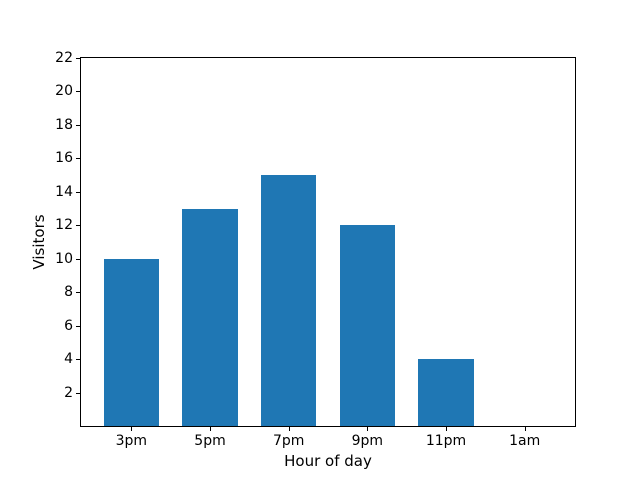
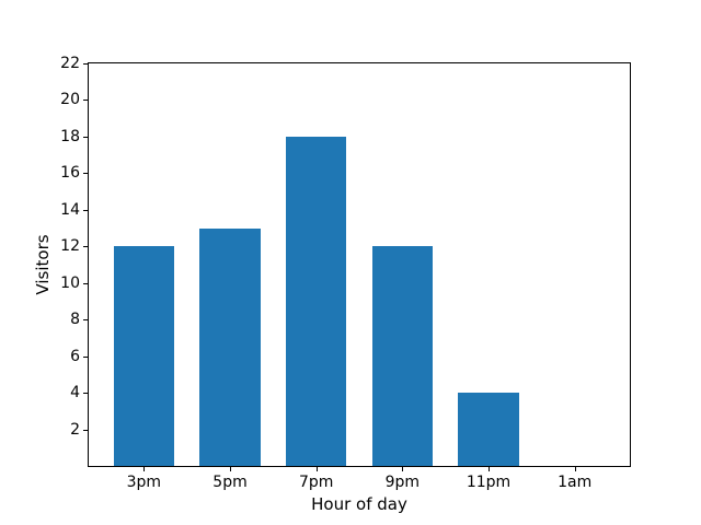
3pm: 10 -> 12
7pm: 15 -> 18
